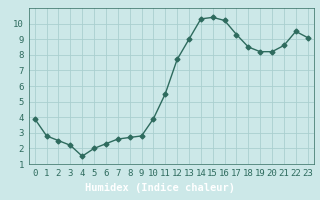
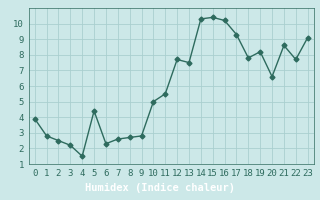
5: 2.0 -> 4.4
10: 3.9 -> 5.0
13: 9.0 -> 7.5
18: 8.5 -> 7.8
20: 8.2 -> 6.6
22: 9.5 -> 7.7
